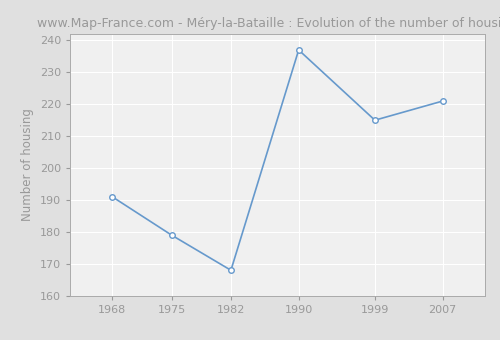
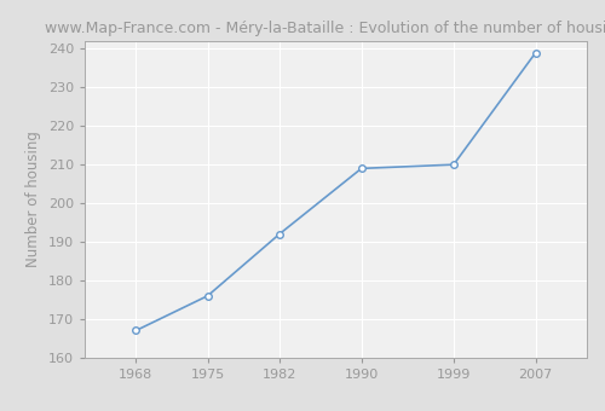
1968: 191 -> 167
1975: 179 -> 176
1982: 168 -> 192
1990: 237 -> 209
1999: 215 -> 210
2007: 221 -> 239
